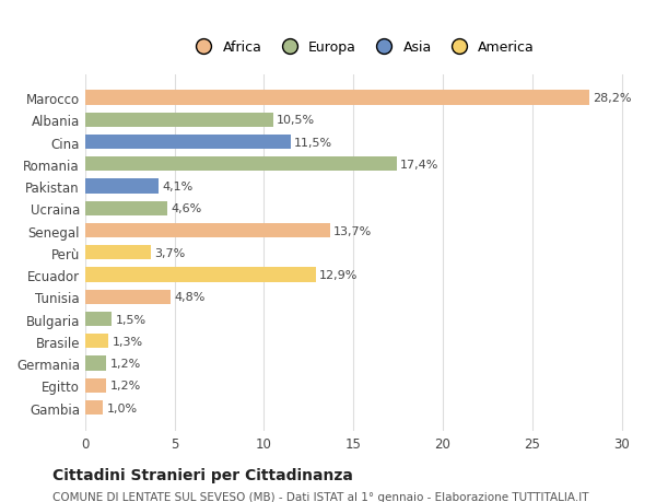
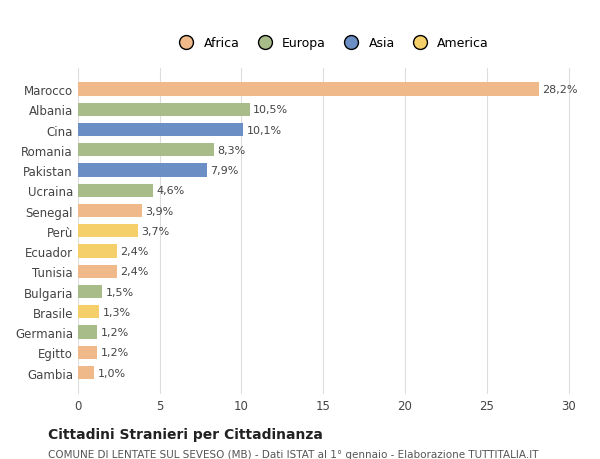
Cina: 11,5% -> 10,1%
Romania: 17,4% -> 8,3%
Pakistan: 4,1% -> 7,9%
Senegal: 13,7% -> 3,9%
Ecuador: 12,9% -> 2,4%
Tunisia: 4,8% -> 2,4%
